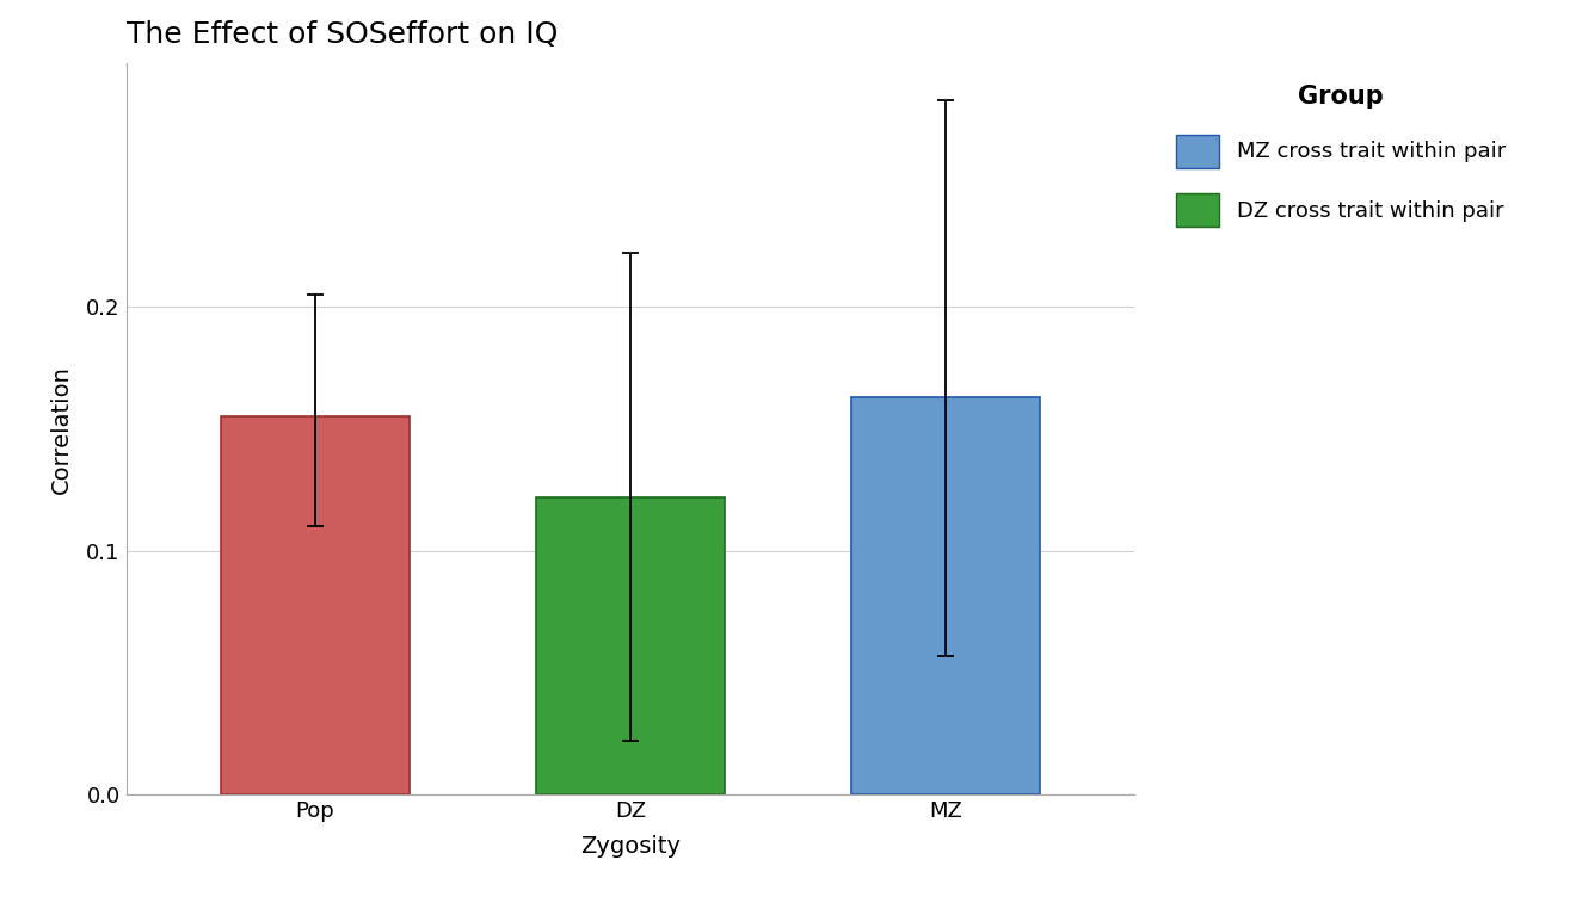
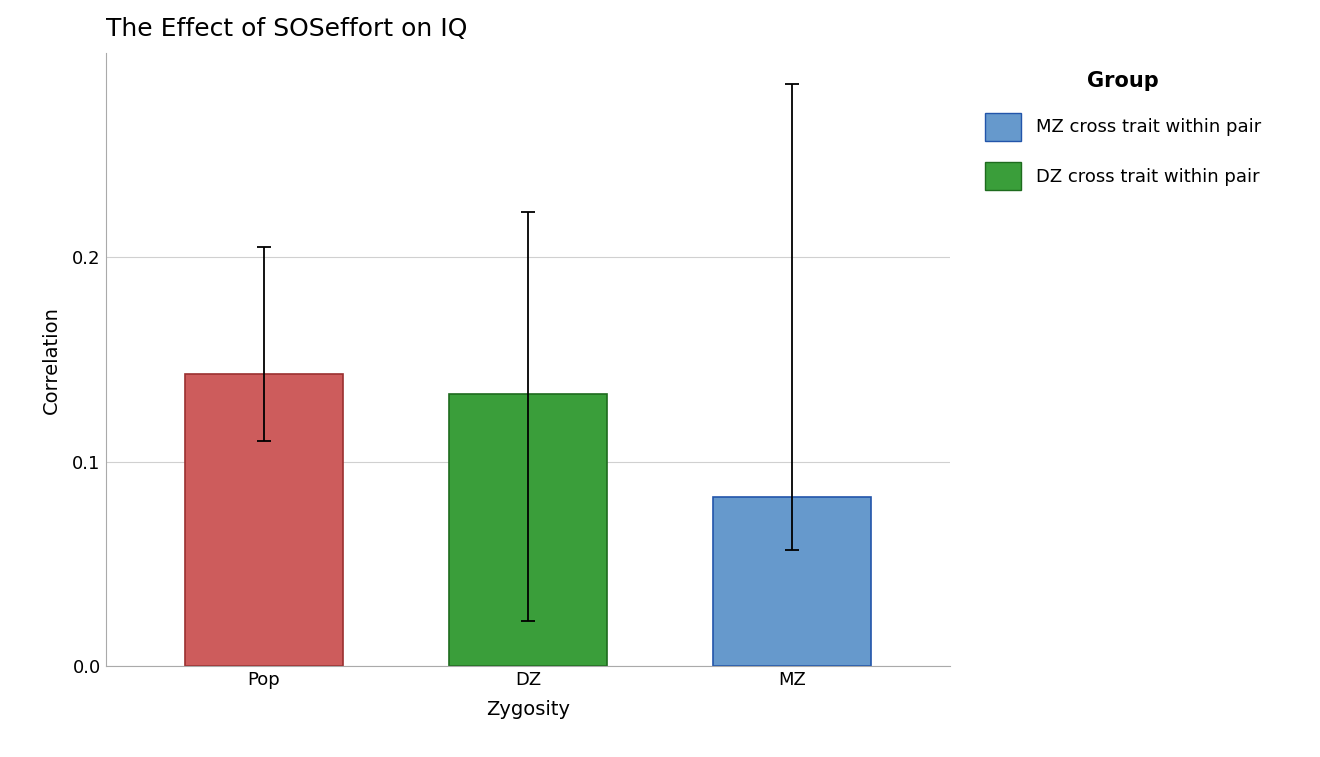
Pop: 0.155 -> 0.143
DZ: 0.122 -> 0.133
MZ: 0.163 -> 0.083
